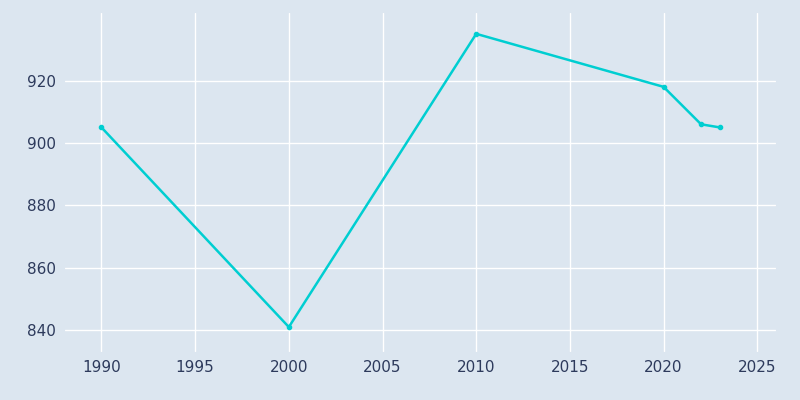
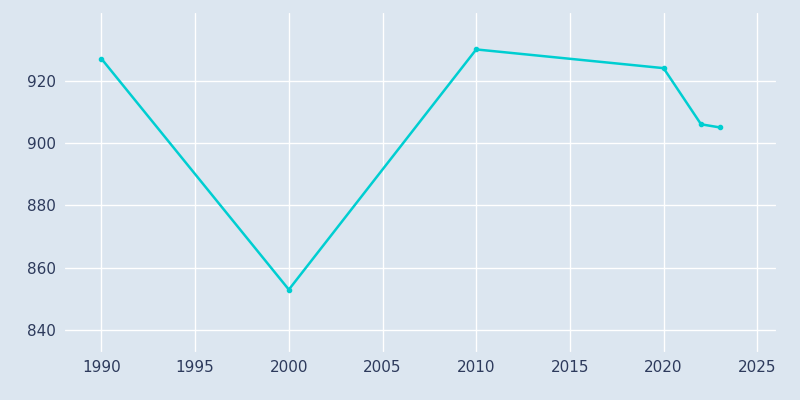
1990: 905 -> 927
2000: 841 -> 853
2010: 935 -> 930
2020: 918 -> 924
